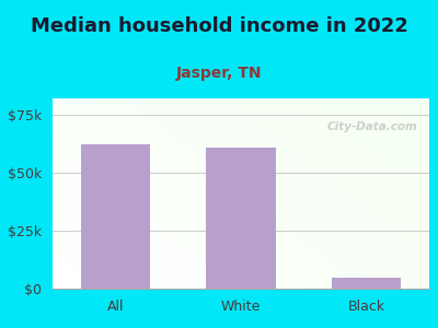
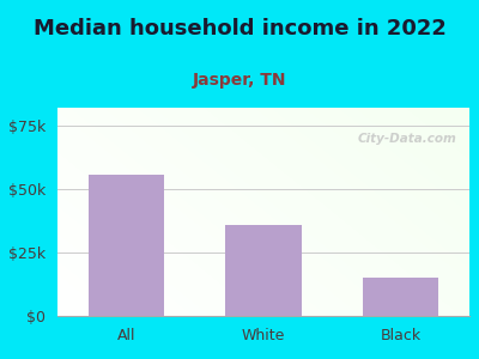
All: $62.0k -> $55.5k
White: $61.0k -> $36.0k
Black: $4.5k -> $15.0k
